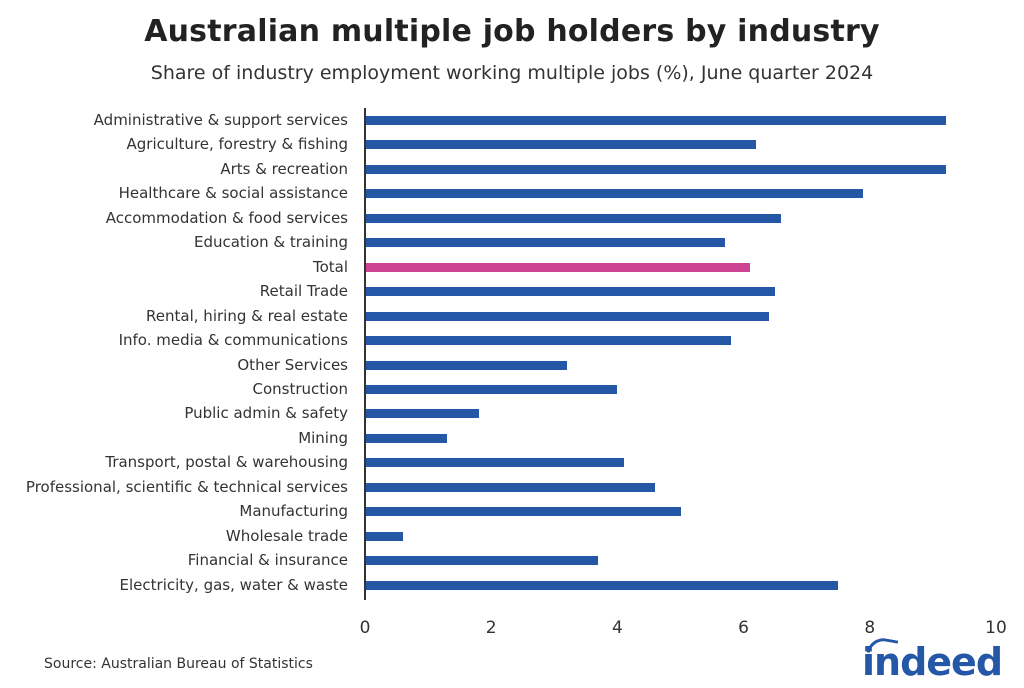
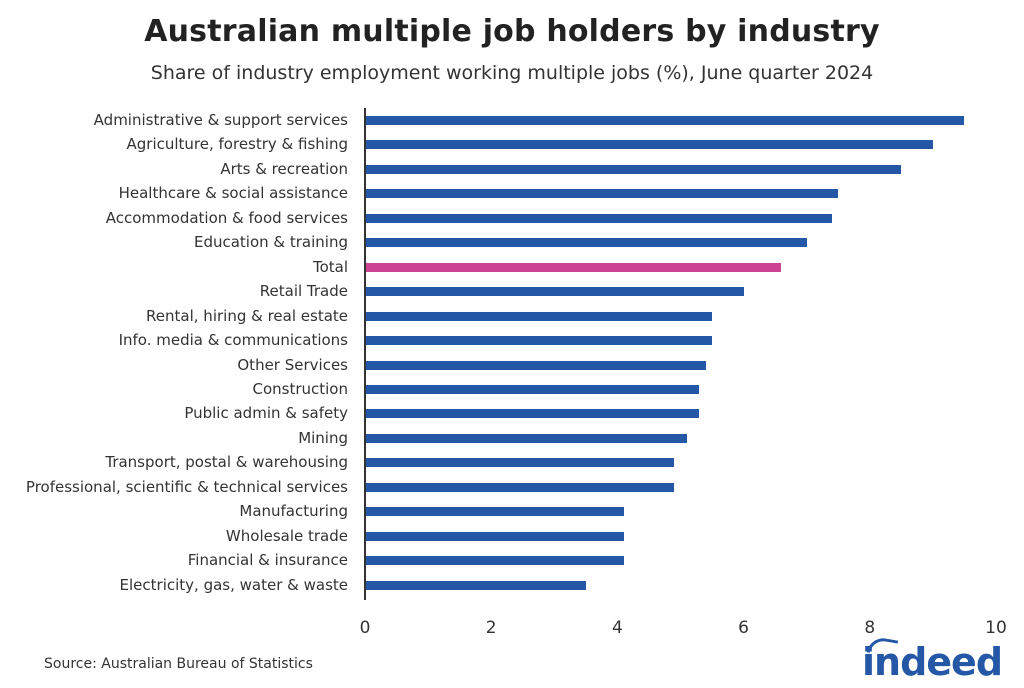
Administrative & support services: 9.2 -> 9.5
Agriculture, forestry & fishing: 6.2 -> 9.0
Arts & recreation: 9.2 -> 8.5
Healthcare & social assistance: 7.9 -> 7.5
Accommodation & food services: 6.6 -> 7.4
Education & training: 5.7 -> 7.0
Total: 6.1 -> 6.6
Retail Trade: 6.5 -> 6.0
Rental, hiring & real estate: 6.4 -> 5.5
Info. media & communications: 5.8 -> 5.5
Other Services: 3.2 -> 5.4
Construction: 4.0 -> 5.3
Public admin & safety: 1.8 -> 5.3
Mining: 1.3 -> 5.1
Transport, postal & warehousing: 4.1 -> 4.9
Professional, scientific & technical services: 4.6 -> 4.9
Manufacturing: 5.0 -> 4.1
Wholesale trade: 0.6 -> 4.1
Financial & insurance: 3.7 -> 4.1
Electricity, gas, water & waste: 7.5 -> 3.5
